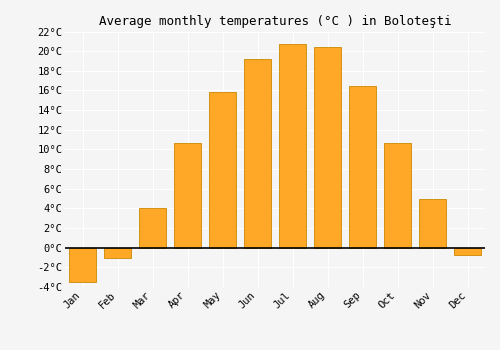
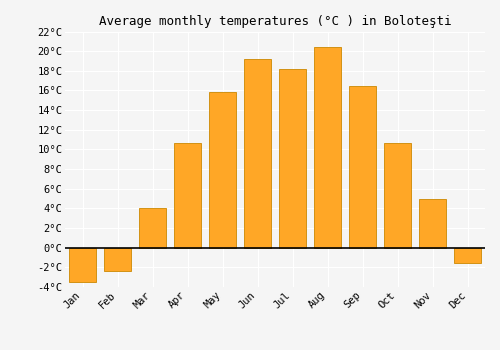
Feb: -1.0°C -> -2.4°C
Jul: 20.7°C -> 18.2°C
Dec: -0.7°C -> -1.6°C
